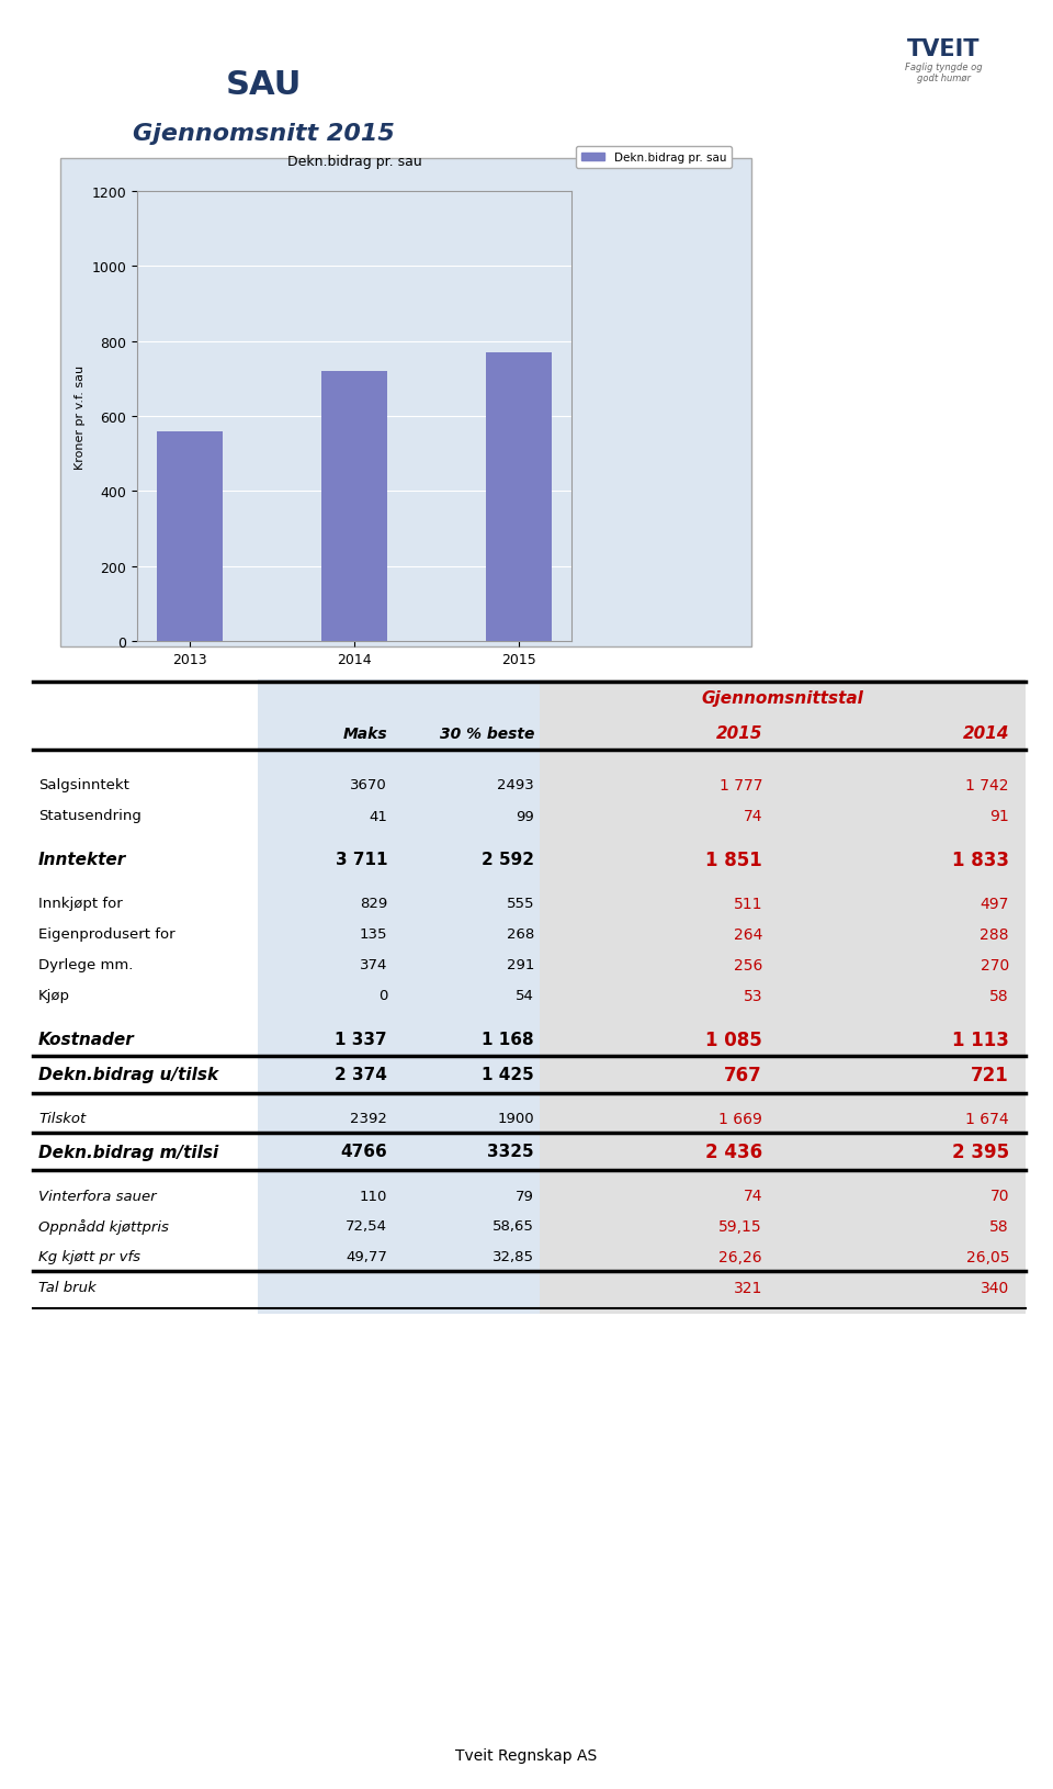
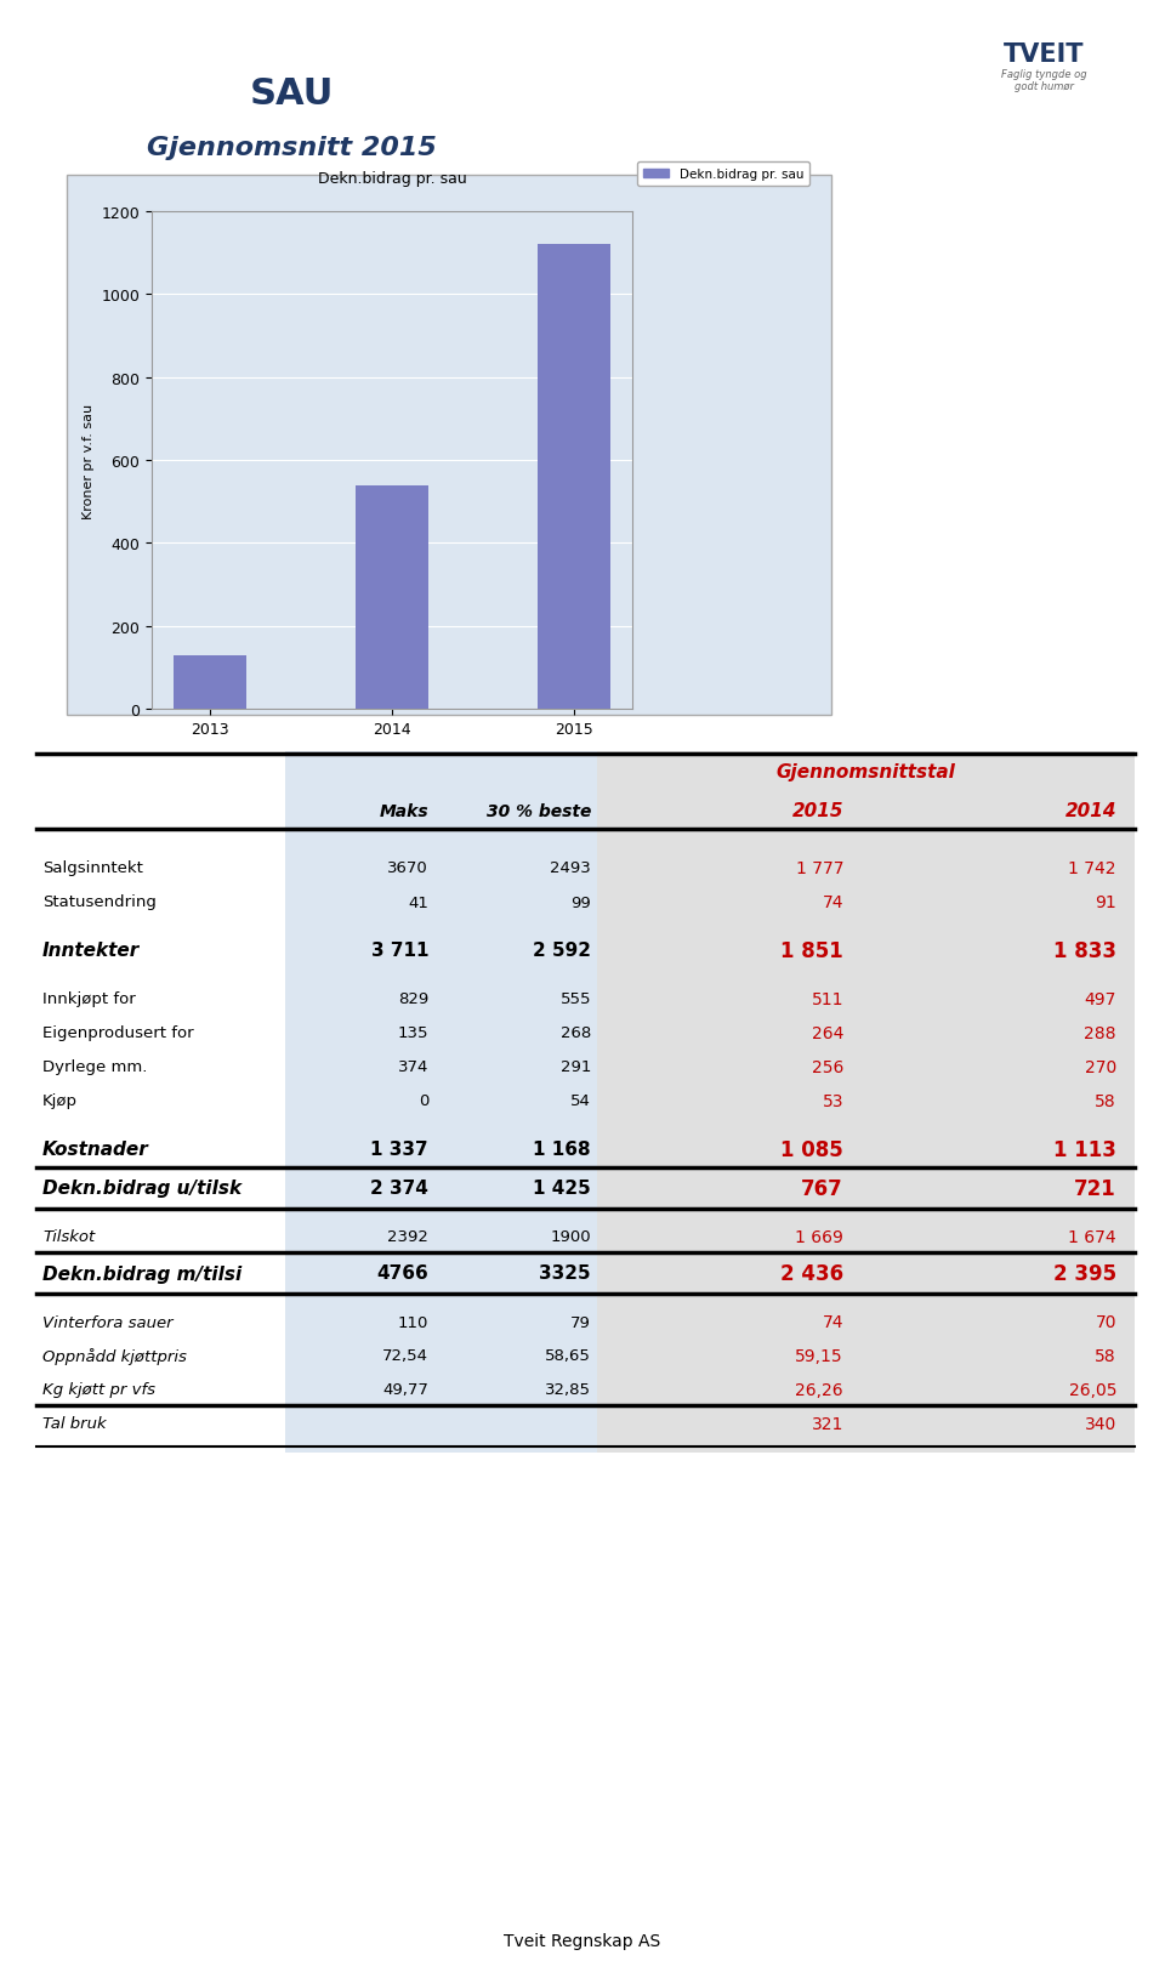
2013: 560 -> 130
2014: 720 -> 540
2015: 770 -> 1120
